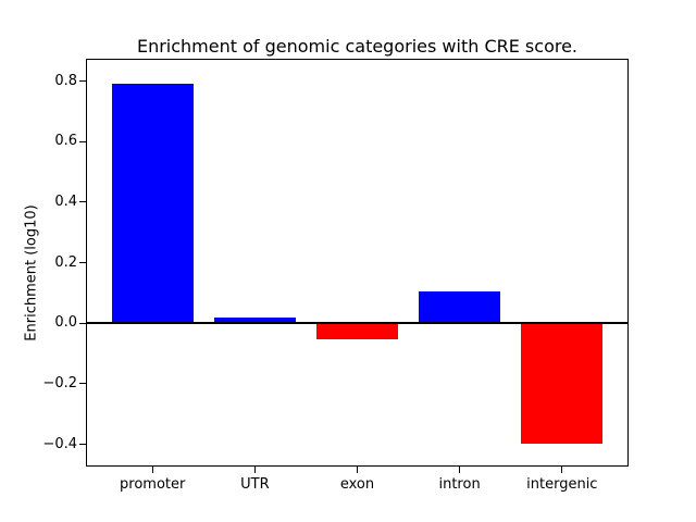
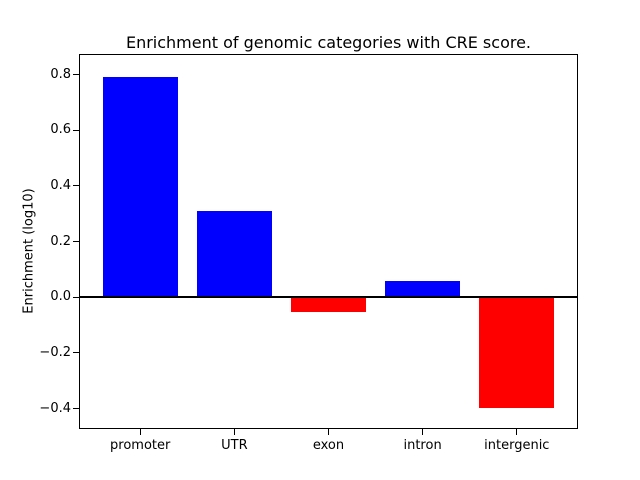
UTR: 0.02 -> 0.31
intron: 0.10 -> 0.06
